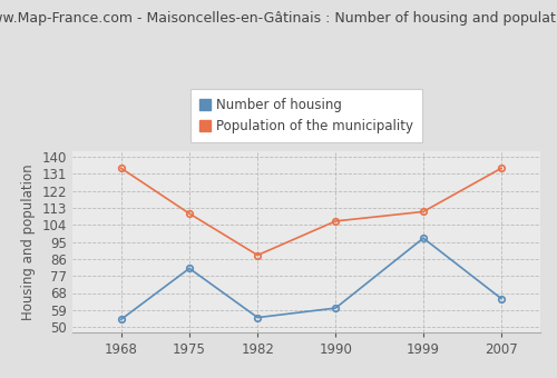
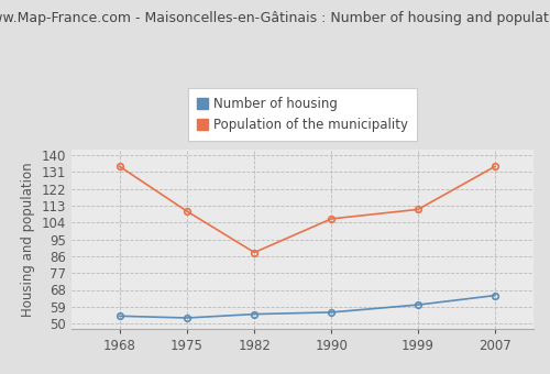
Number of housing/1975: 81 -> 53
Number of housing/1990: 60 -> 56
Number of housing/1999: 97 -> 60
